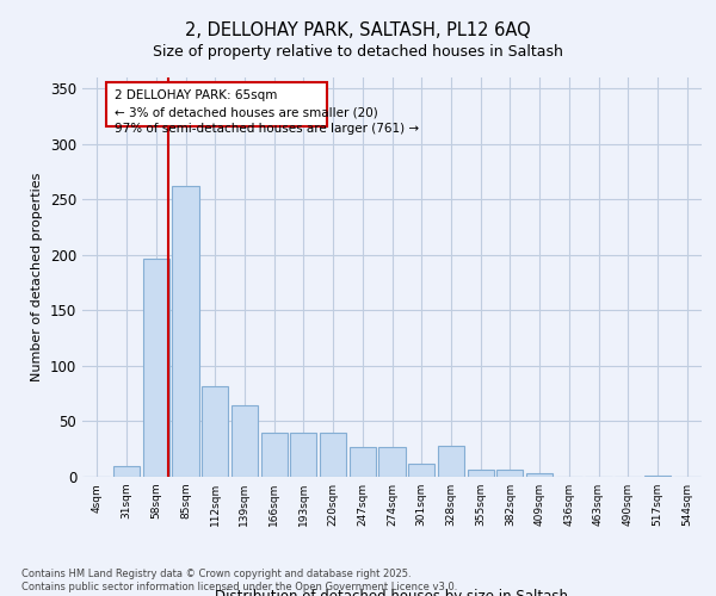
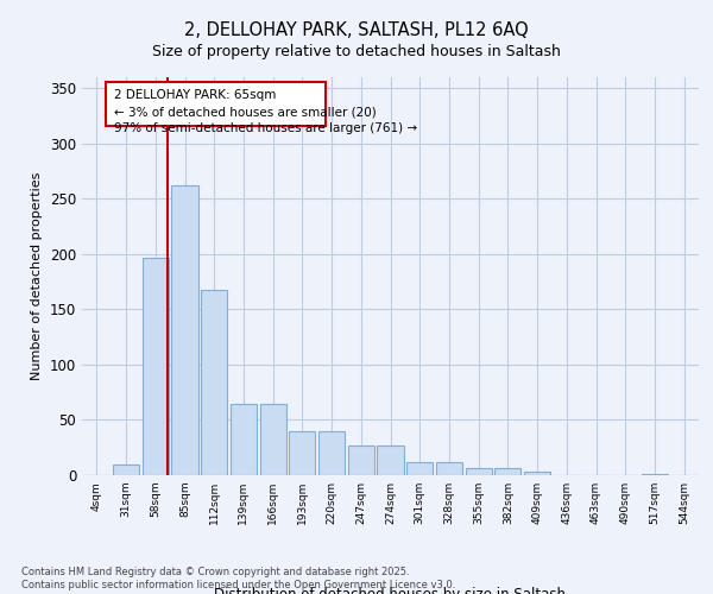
112sqm: 82 -> 168
166sqm: 40 -> 65
328sqm: 28 -> 12
